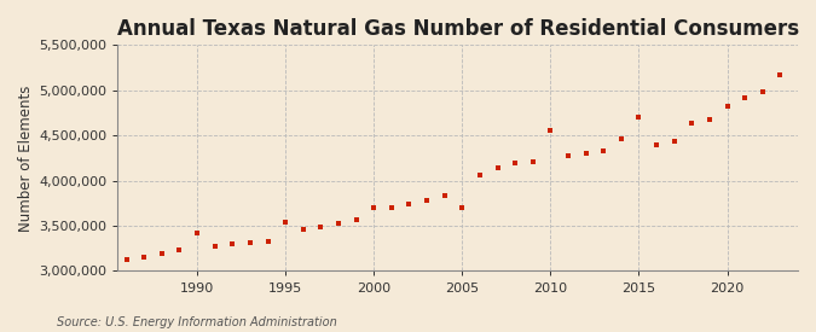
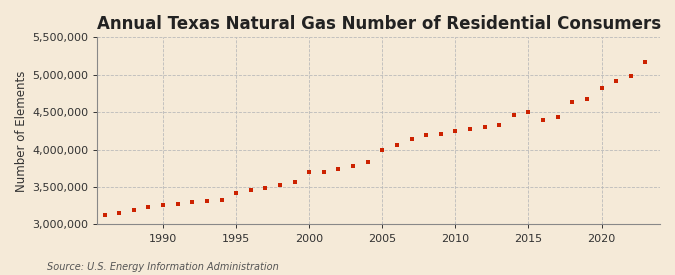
1990: 3,420,000 -> 3,260,000
1995: 3,540,000 -> 3,420,000
2005: 3,700,000 -> 3,990,000
2010: 4,560,000 -> 4,250,000
2015: 4,700,000 -> 4,500,000
